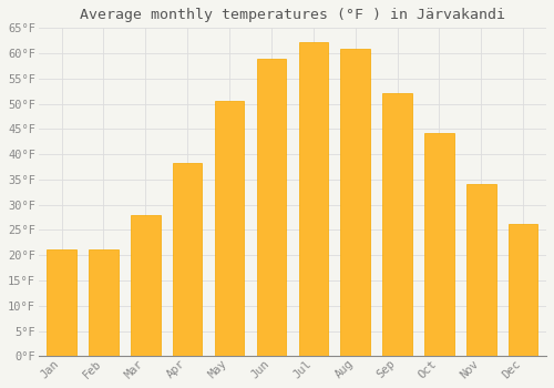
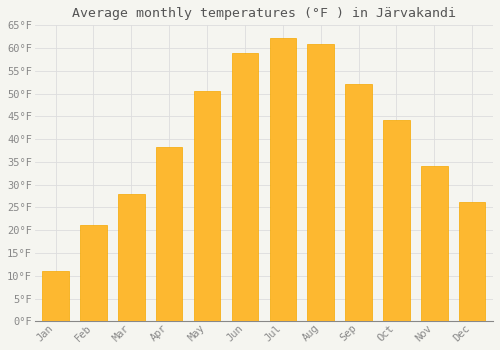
Jan: 21.2°F -> 11.0°F
